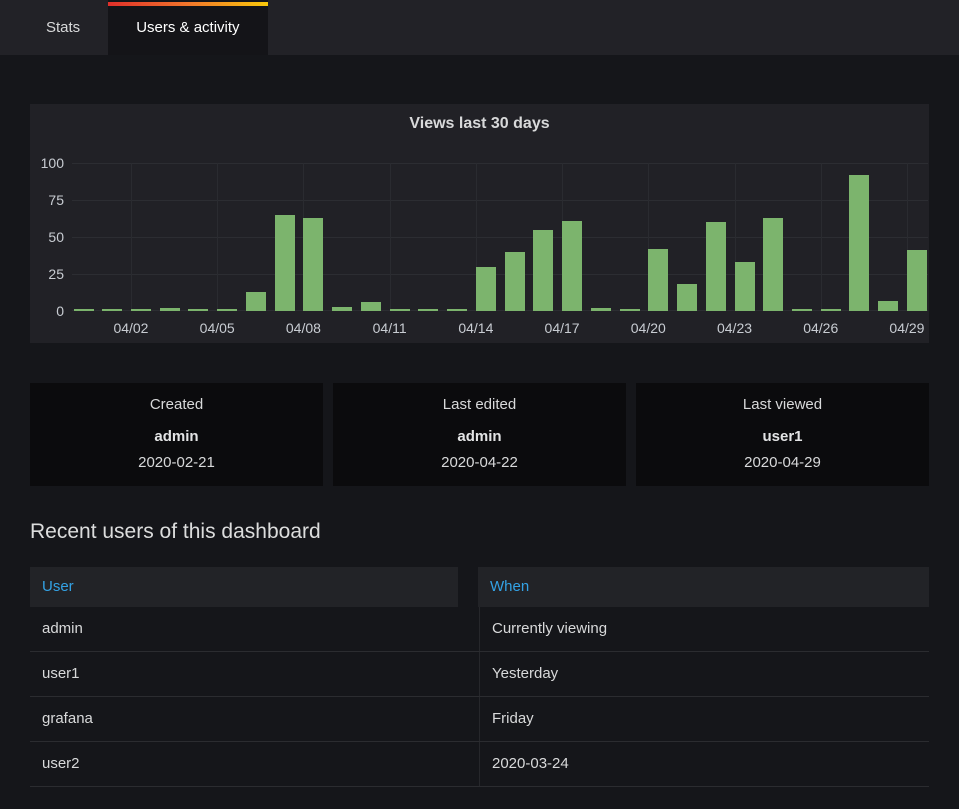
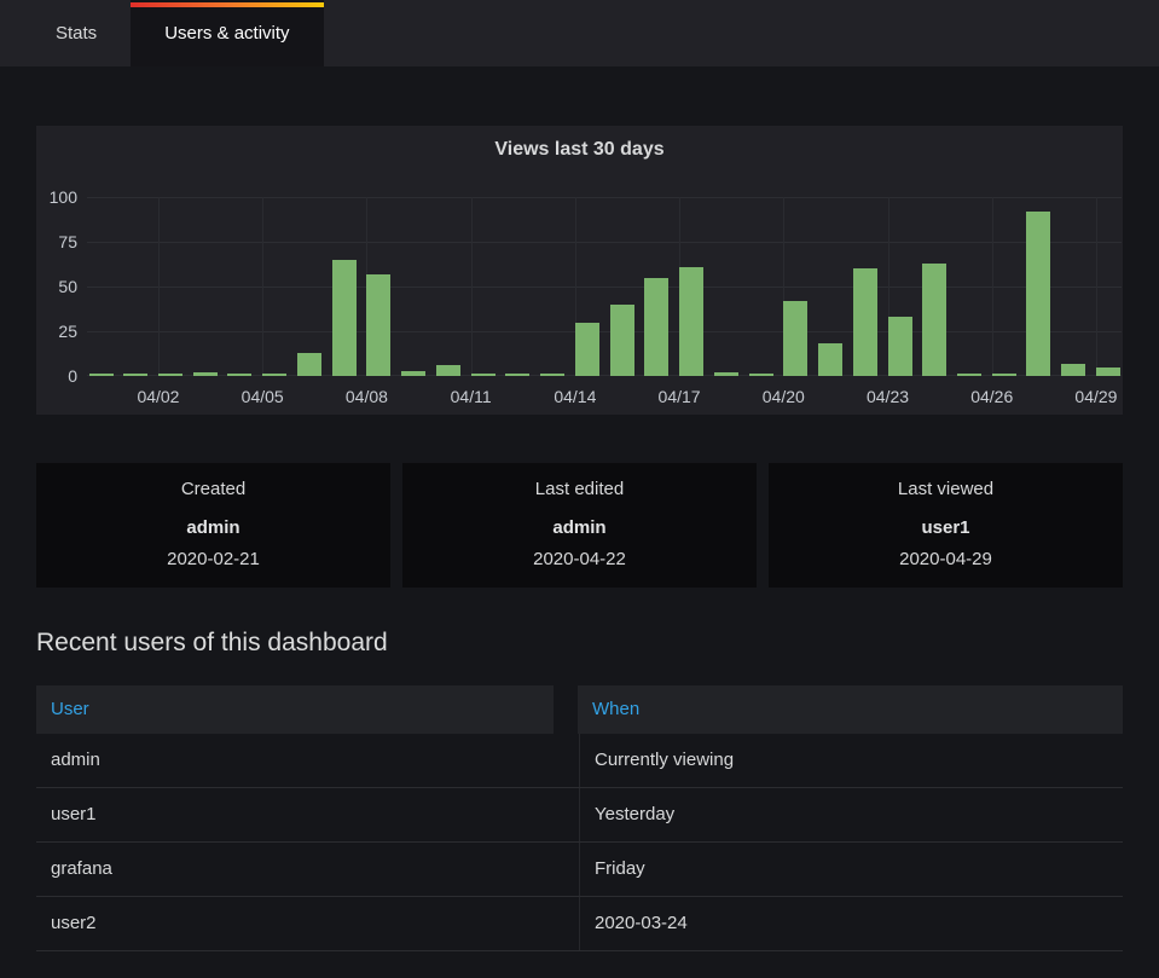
04/08: 63 -> 57
04/29: 41 -> 5
